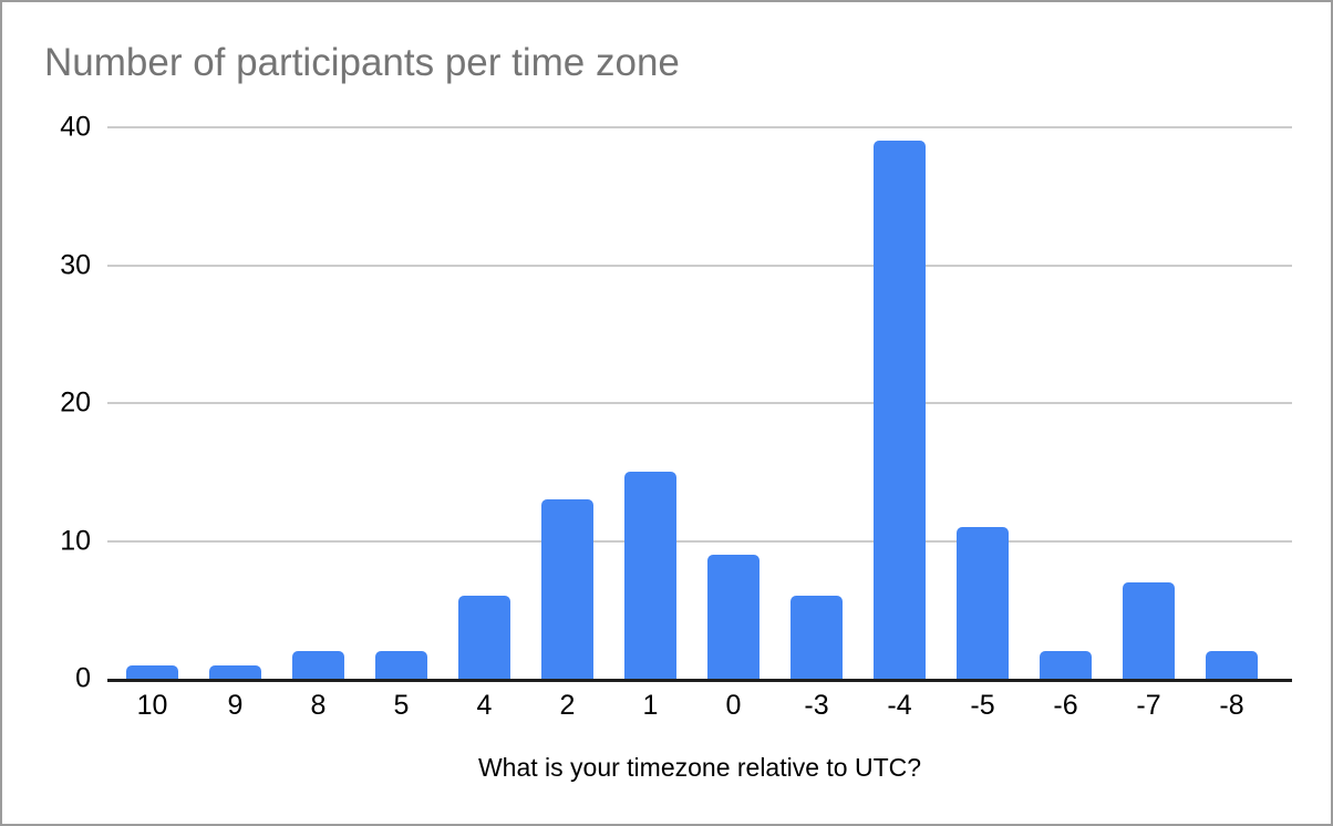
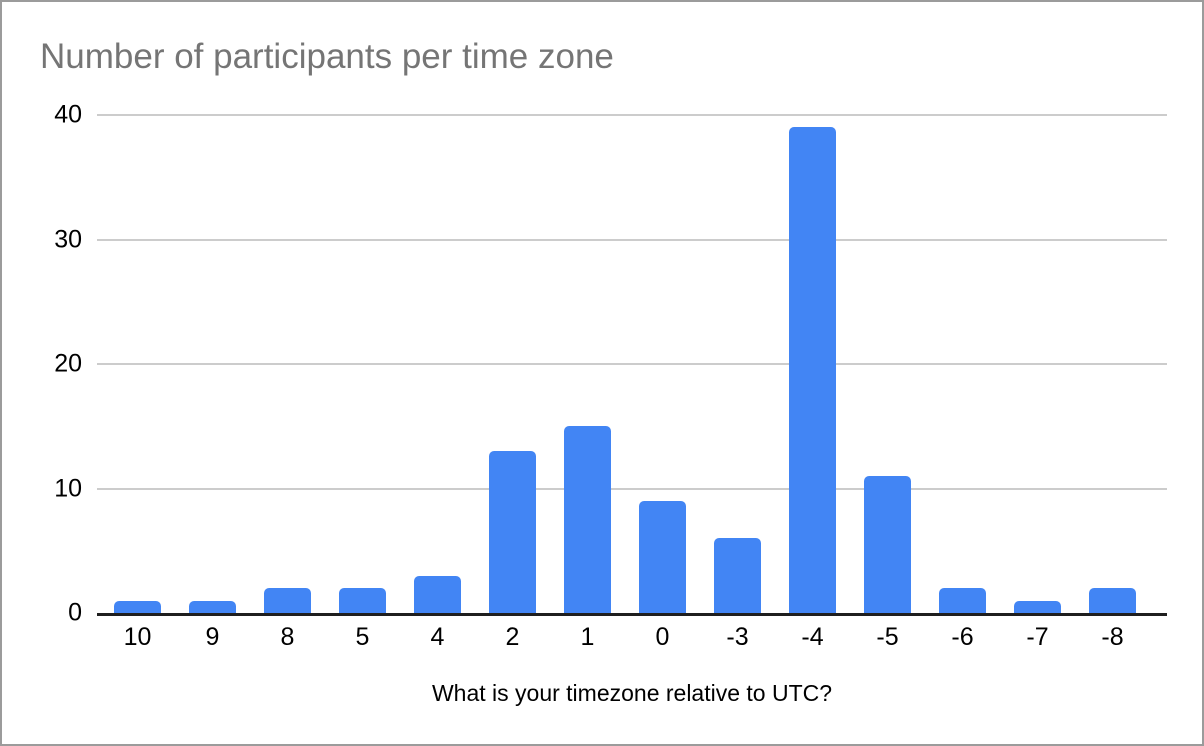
4: 6 -> 3
-7: 7 -> 1
